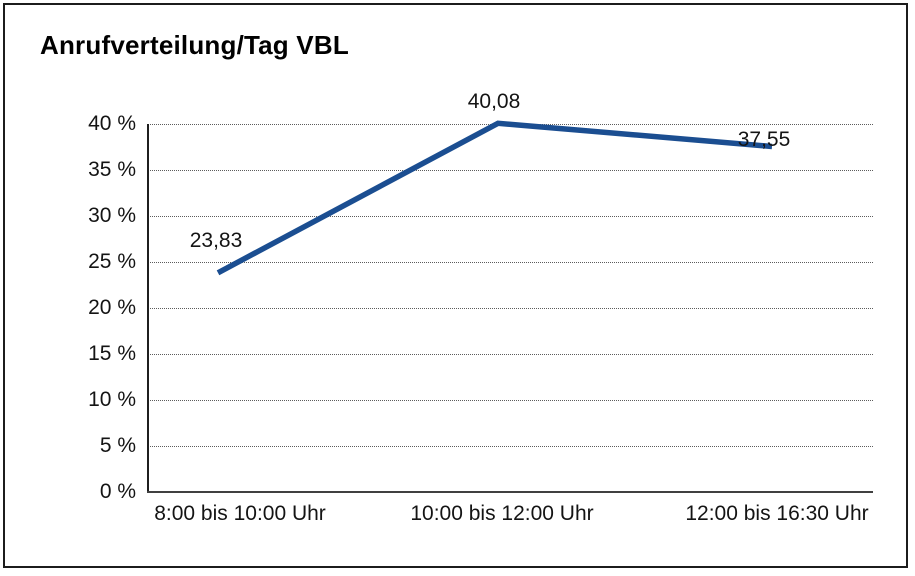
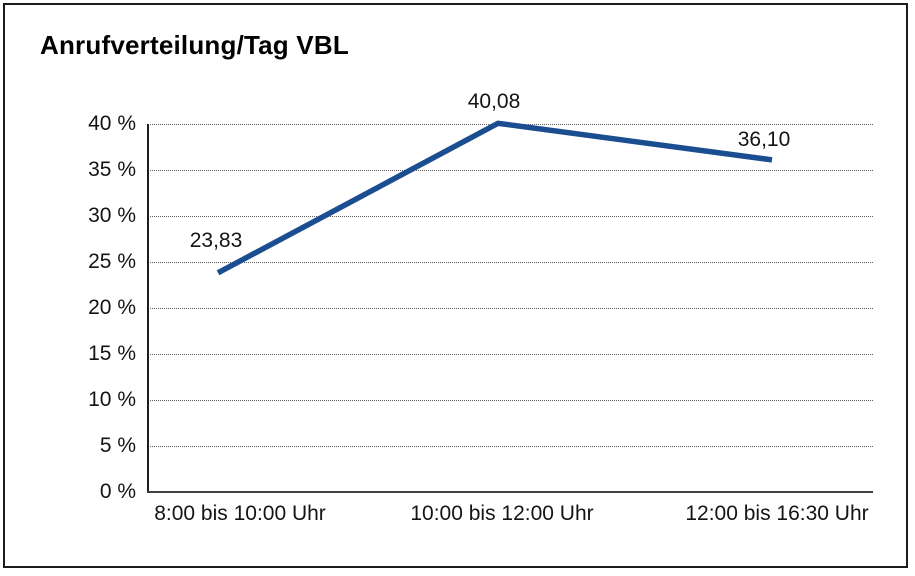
12:00 bis 16:30 Uhr: 37,55 -> 36,10
